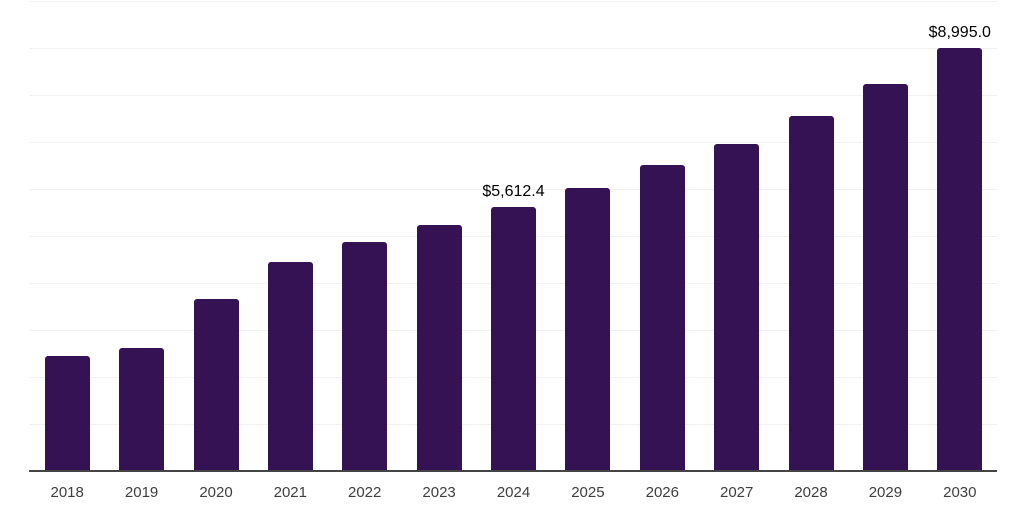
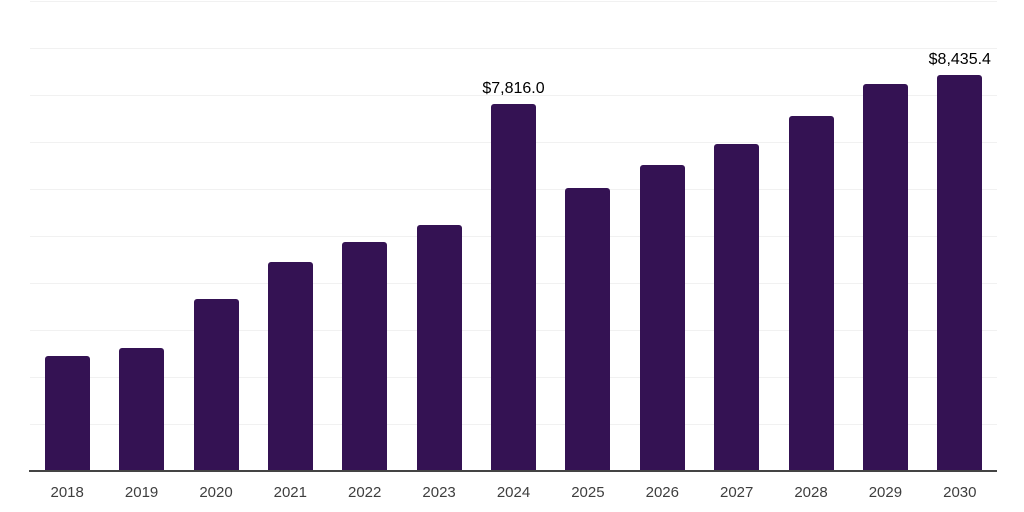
2024: $5,612.4 -> $7,816.0
2030: $8,995.0 -> $8,435.4
